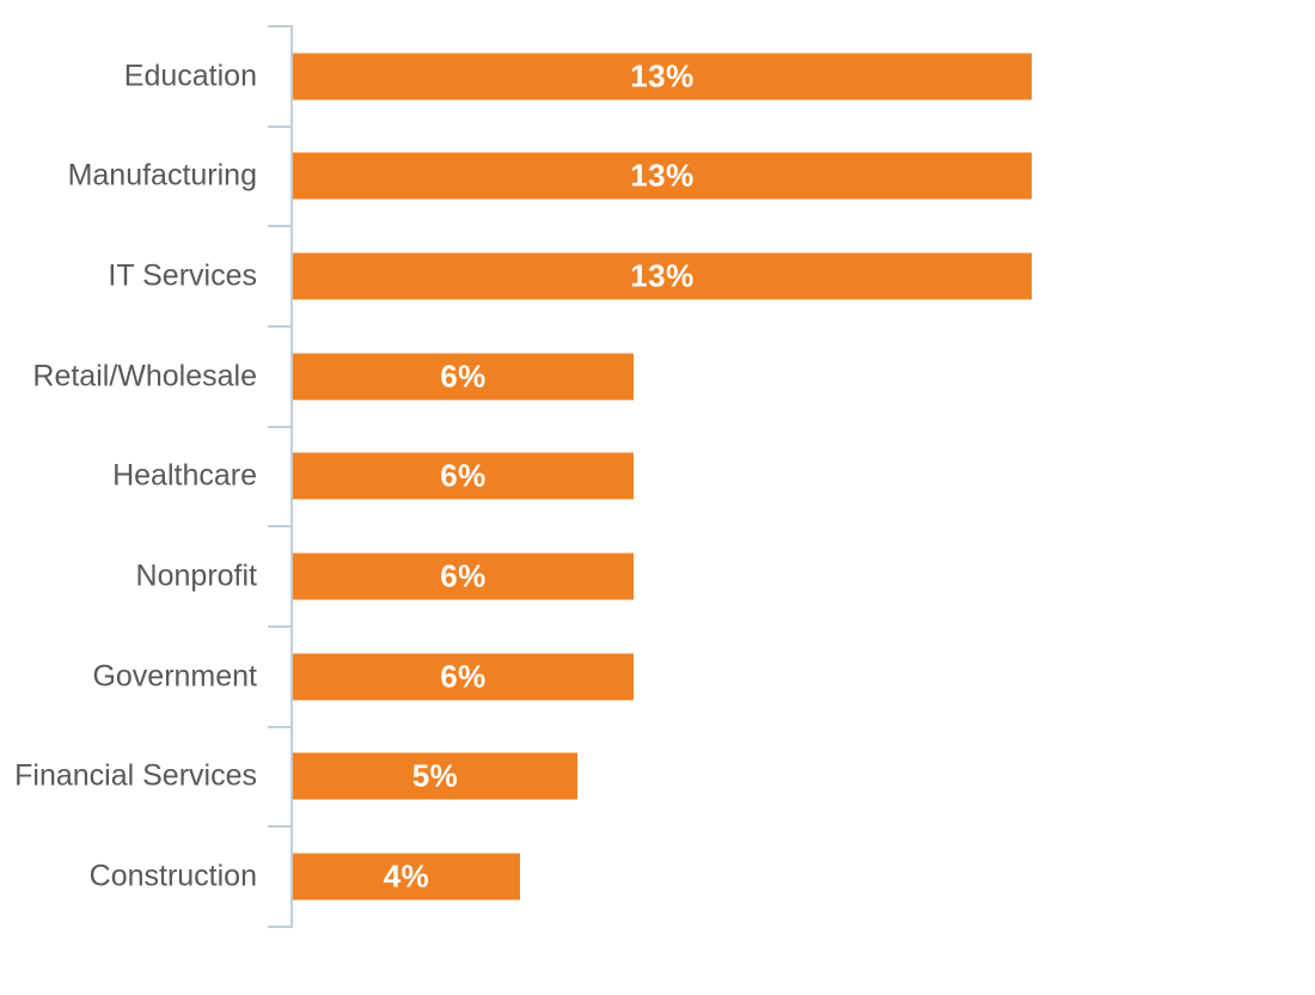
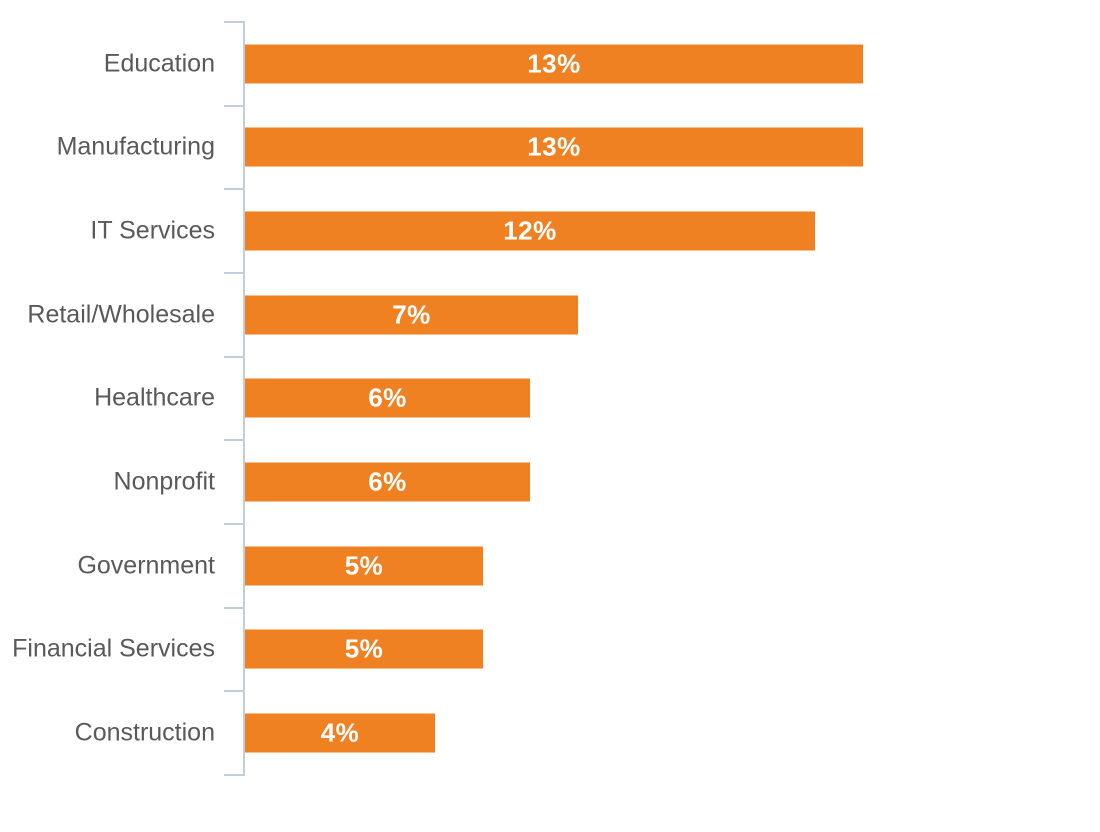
IT Services: 13% -> 12%
Retail/Wholesale: 6% -> 7%
Government: 6% -> 5%
